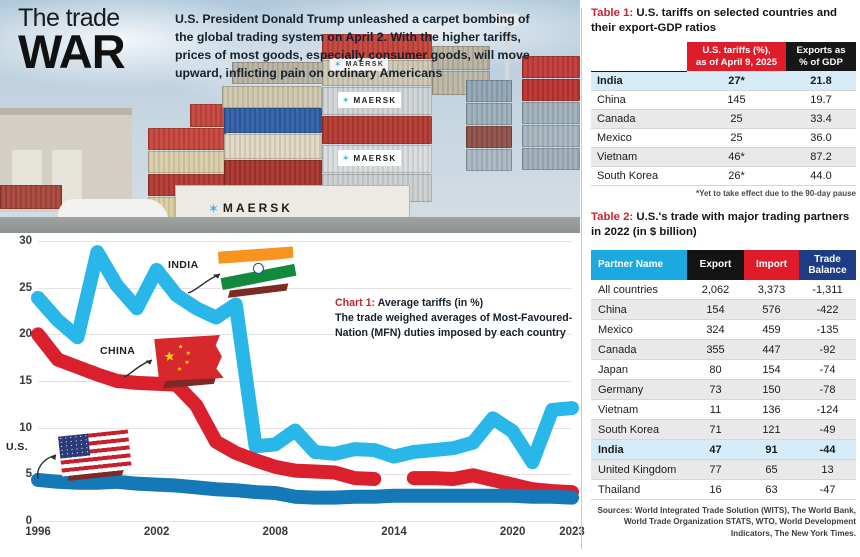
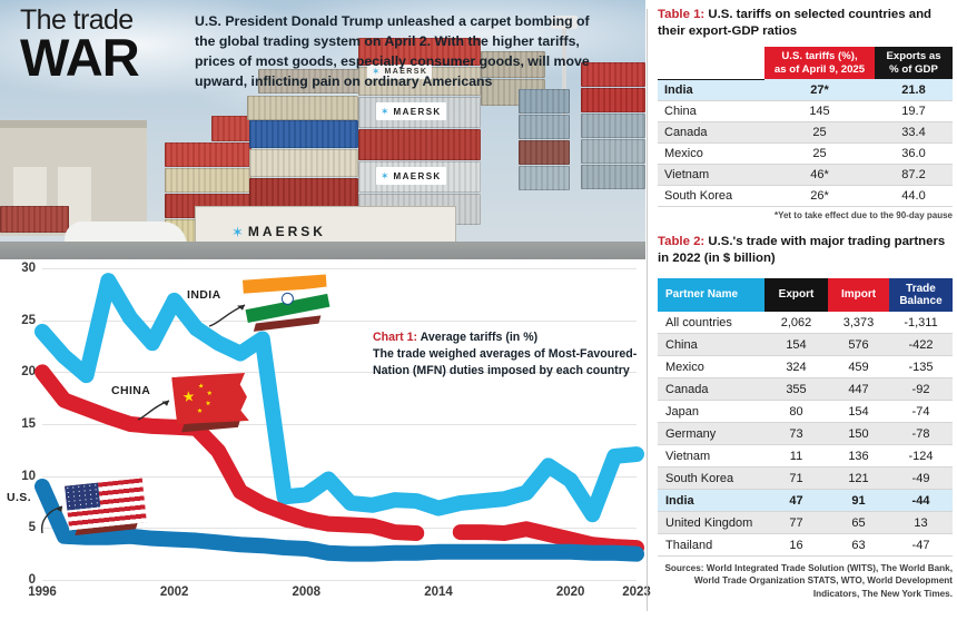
U.S./1996: 4 -> 9
